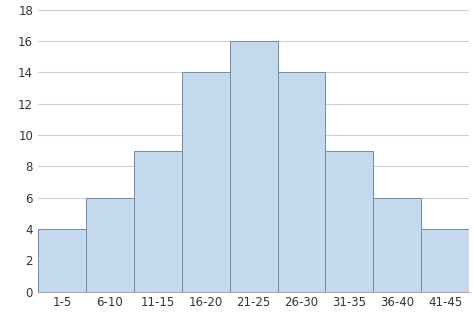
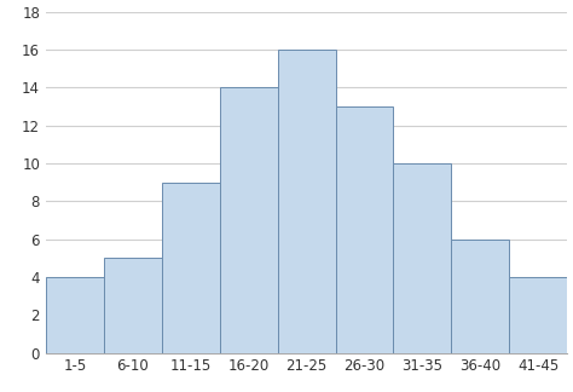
6-10: 6 -> 5
26-30: 14 -> 13
31-35: 9 -> 10
